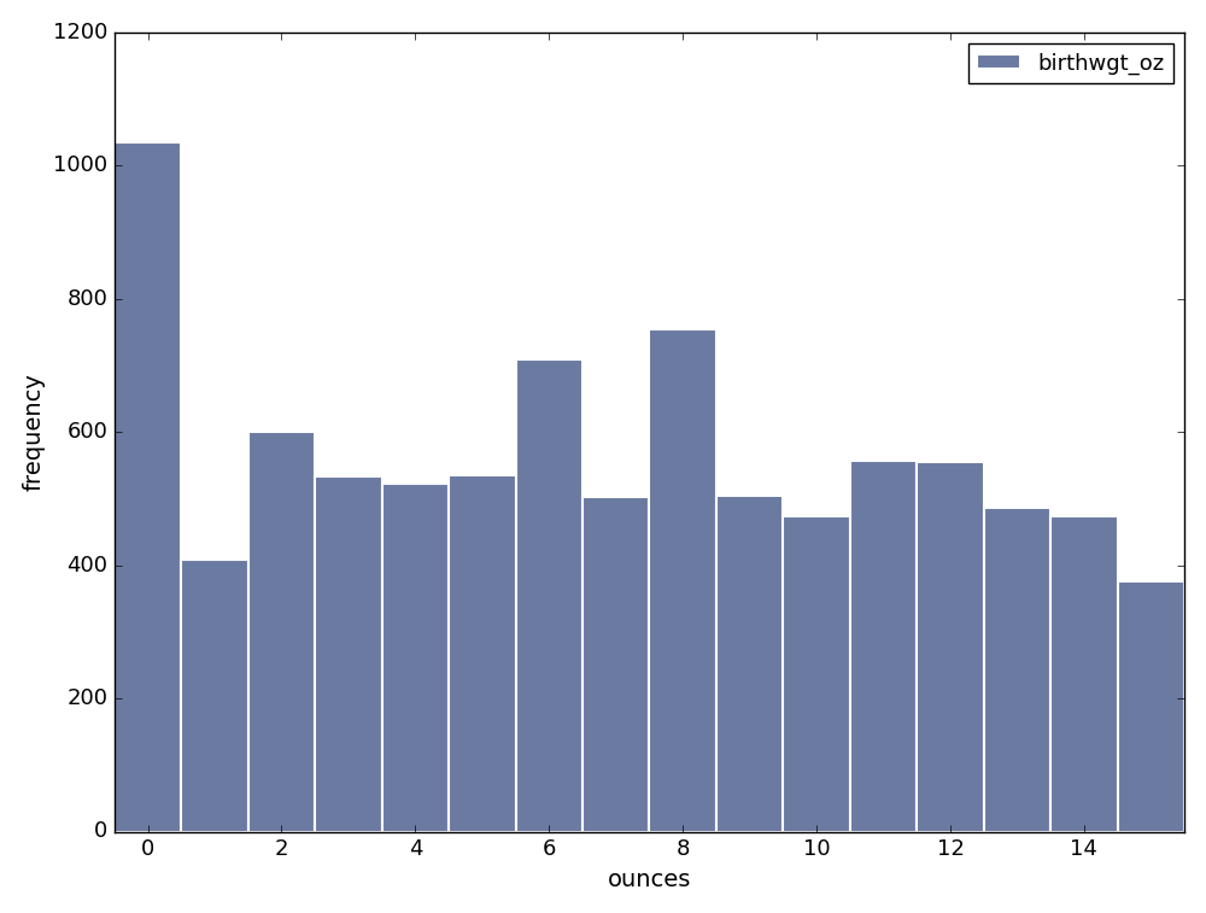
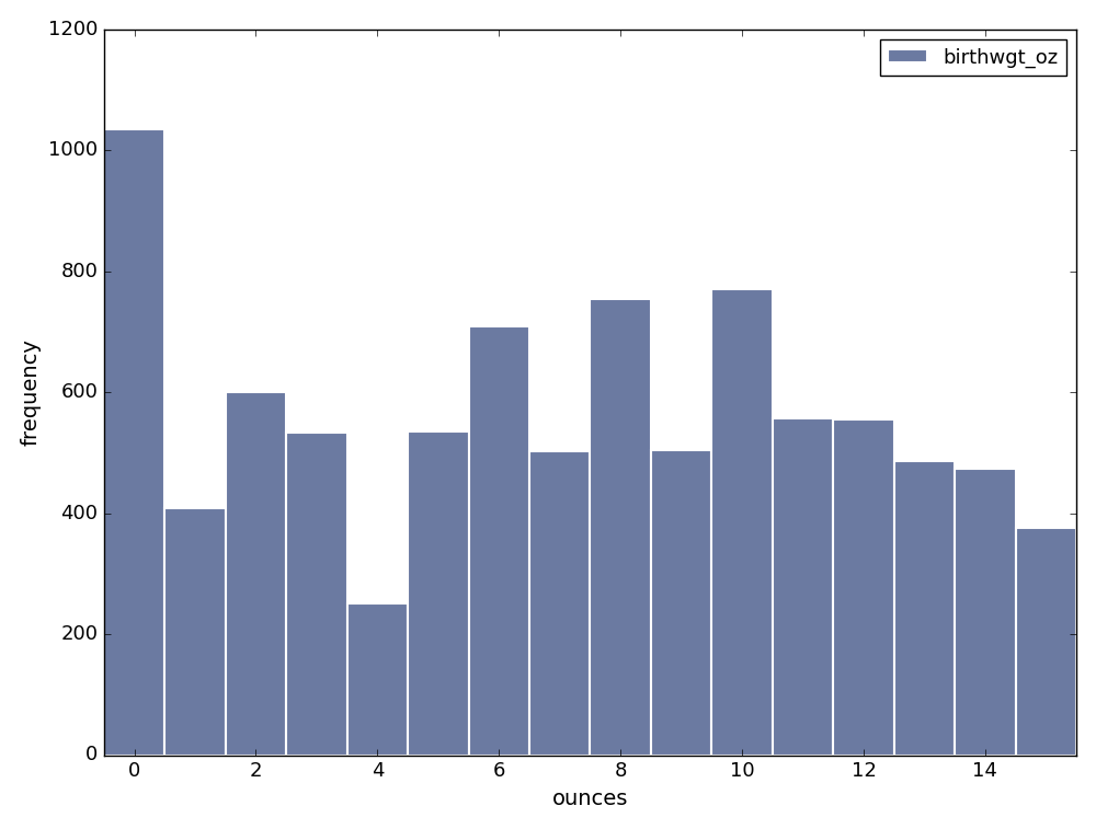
4: 523 -> 250
10: 474 -> 770
